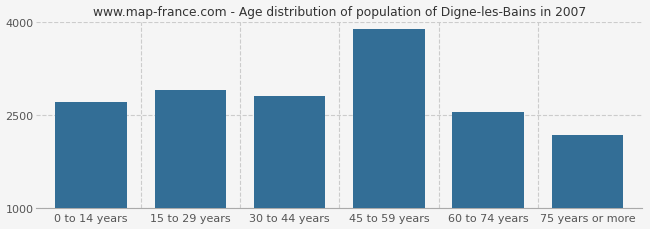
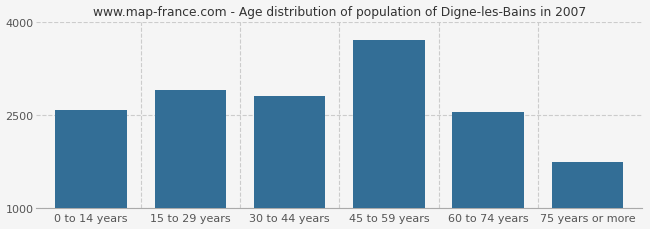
0 to 14 years: 2700 -> 2580
45 to 59 years: 3880 -> 3700
75 years or more: 2180 -> 1740
